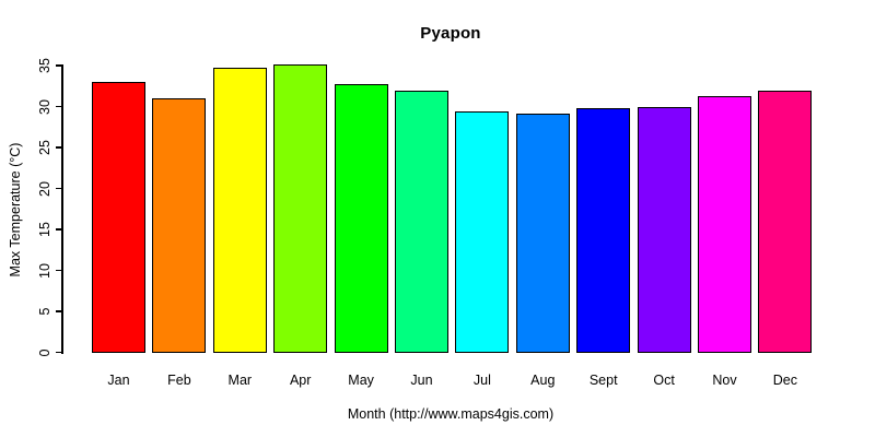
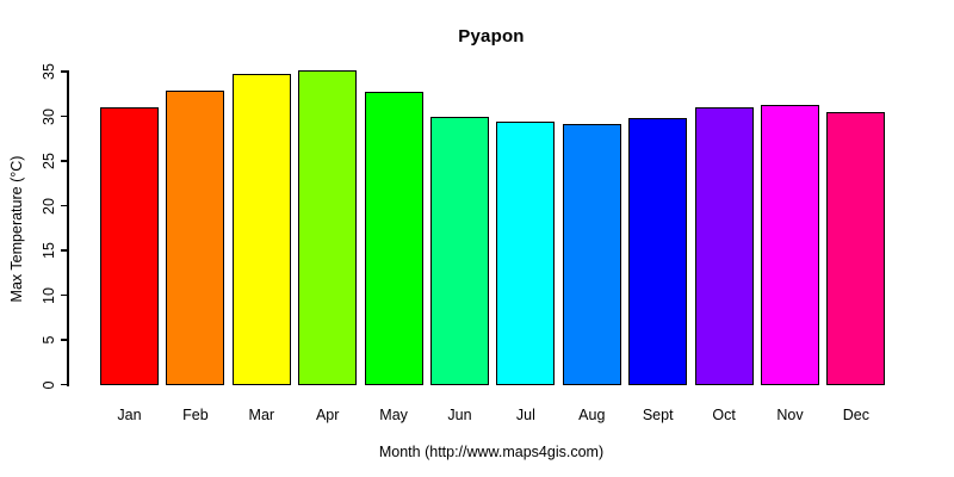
Jan: 33 -> 31
Feb: 31 -> 33
Jun: 32 -> 30
Oct: 30 -> 31
Dec: 32 -> 30
